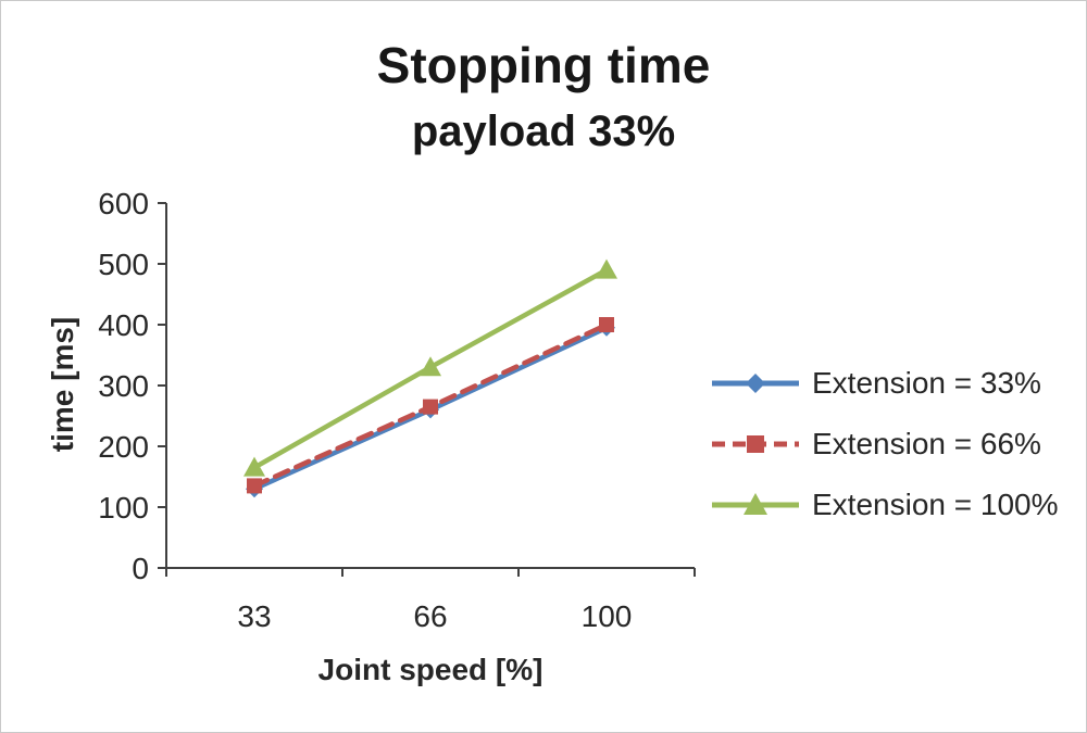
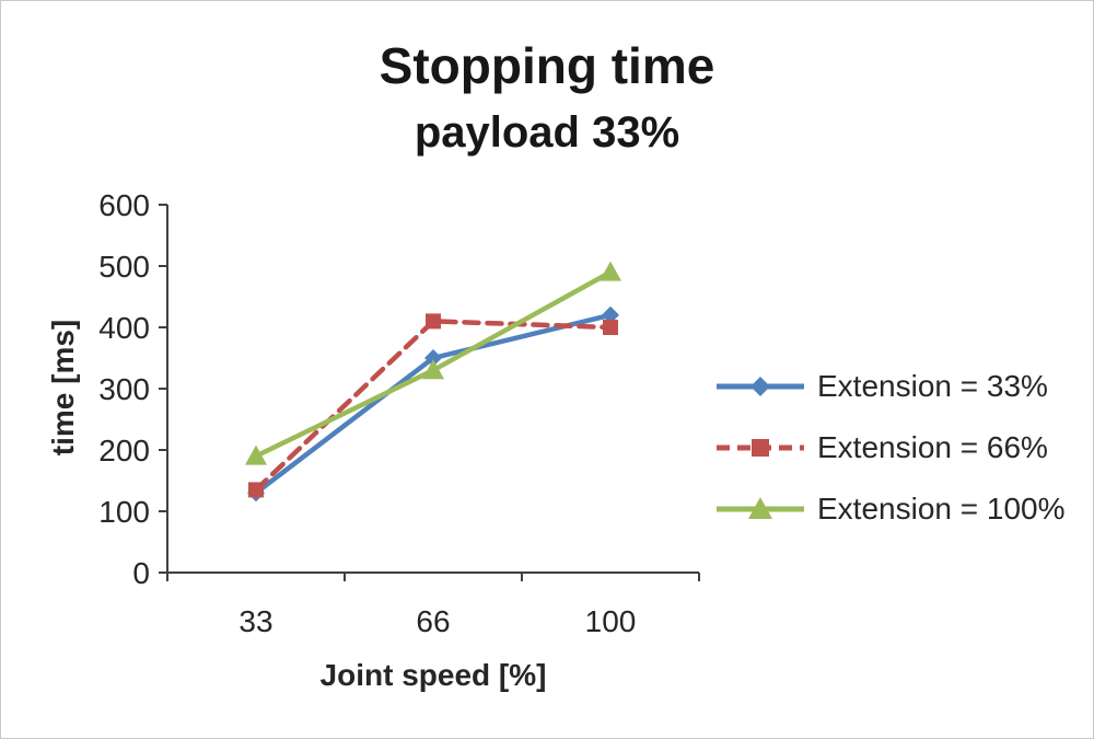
Extension = 100%/33: 160 -> 190
Extension = 33%/66: 260 -> 350
Extension = 66%/66: 260 -> 410
Extension = 33%/100: 400 -> 420
